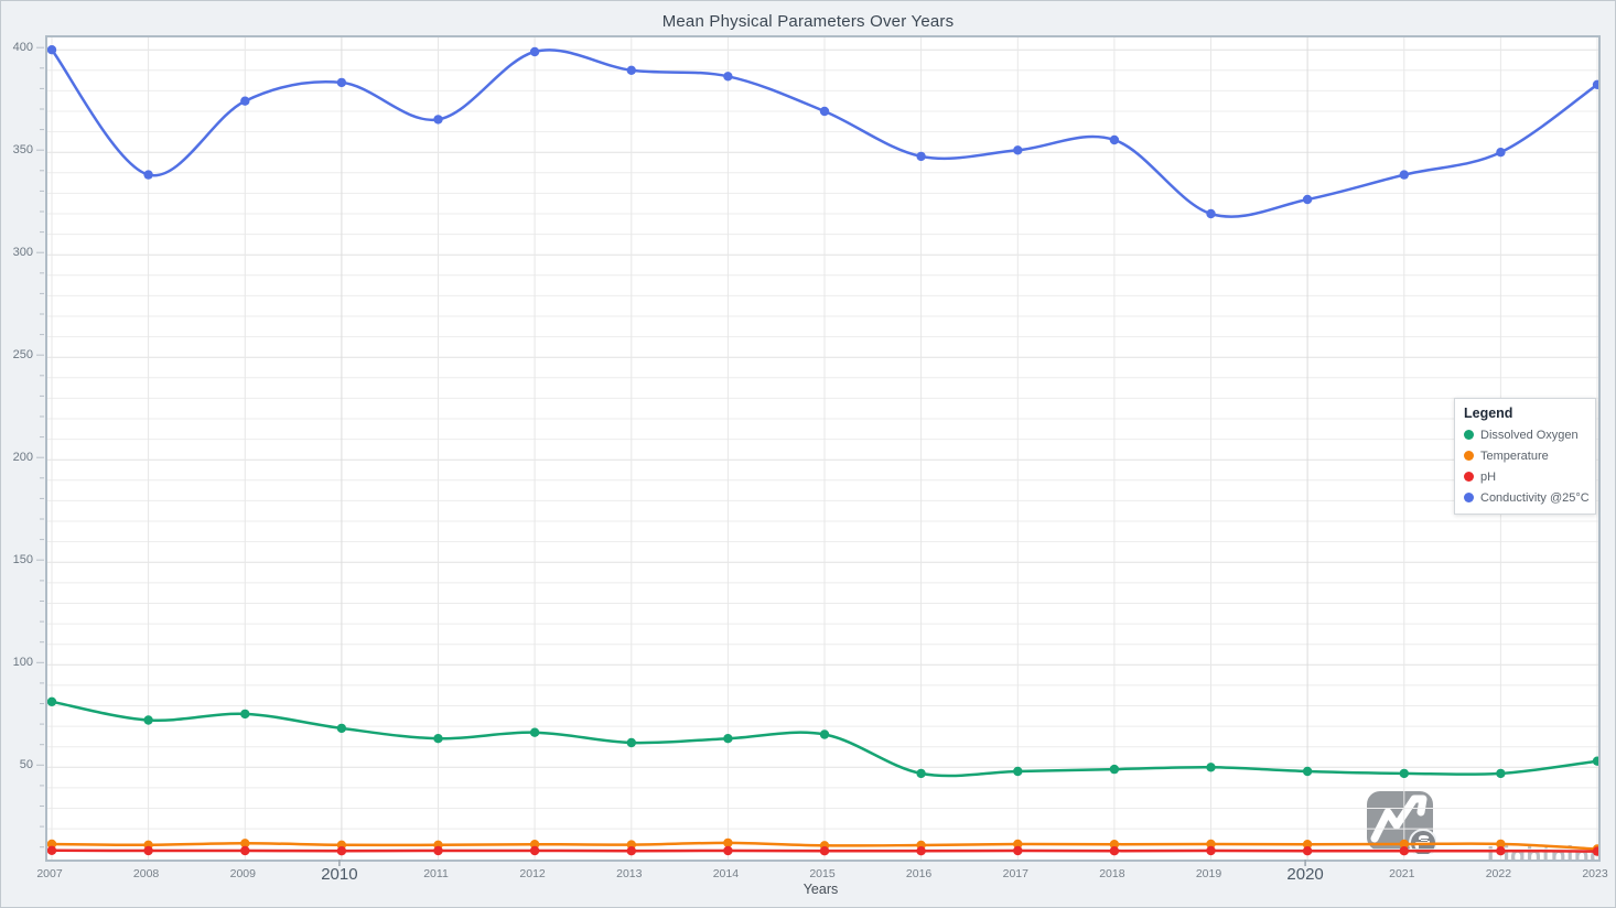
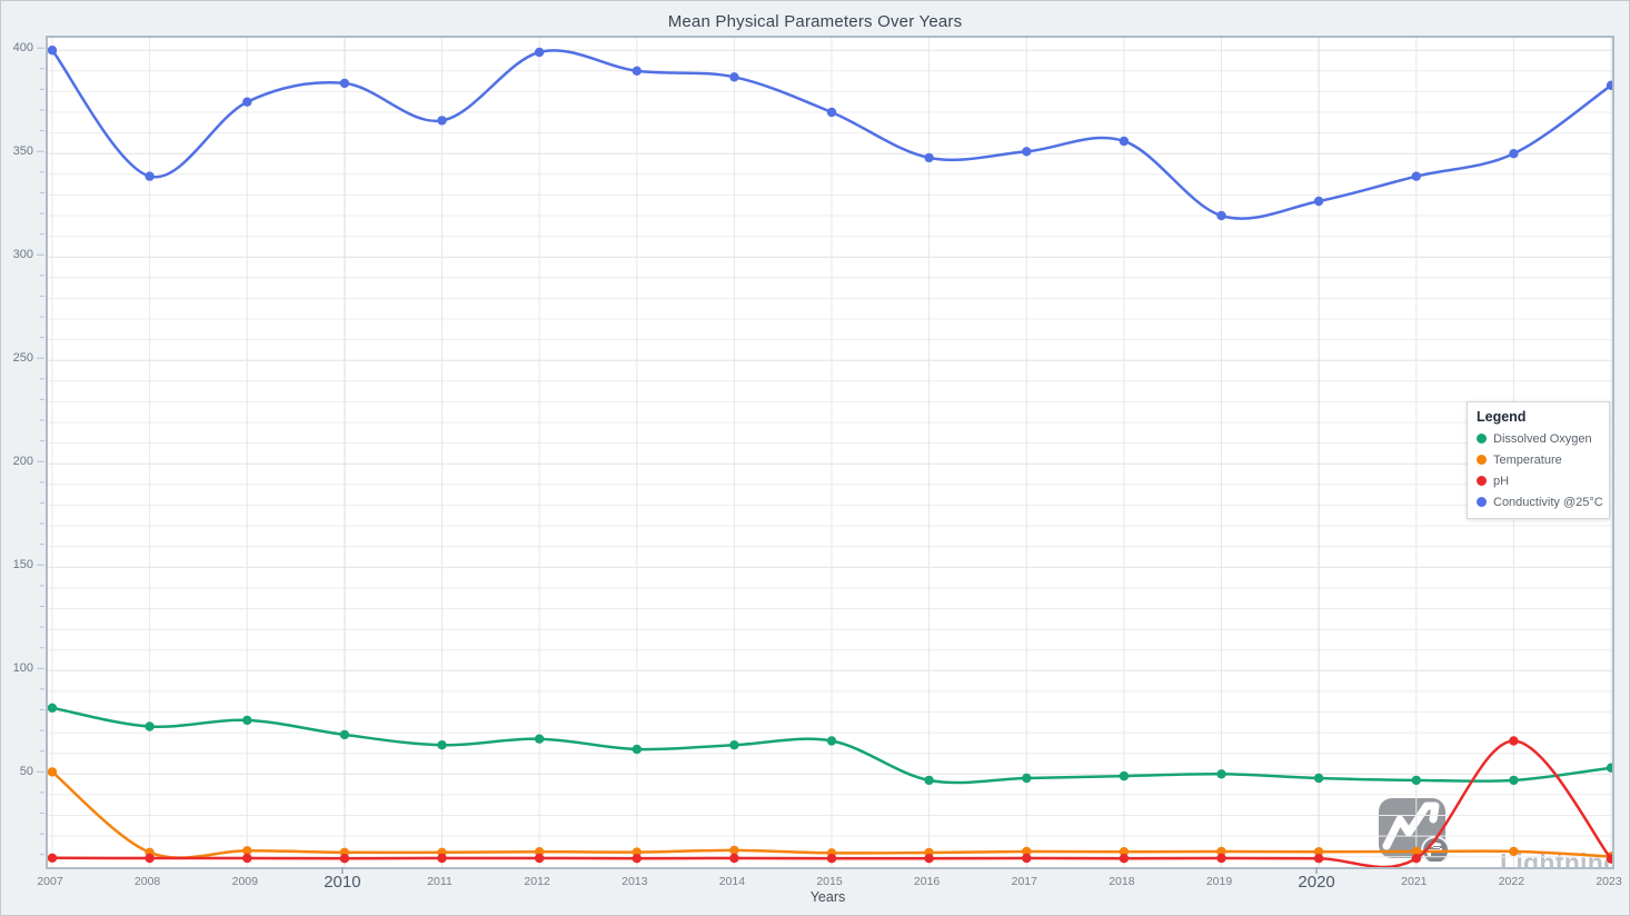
Temperature/2007: 12 -> 51
pH/2022: 9 -> 66
